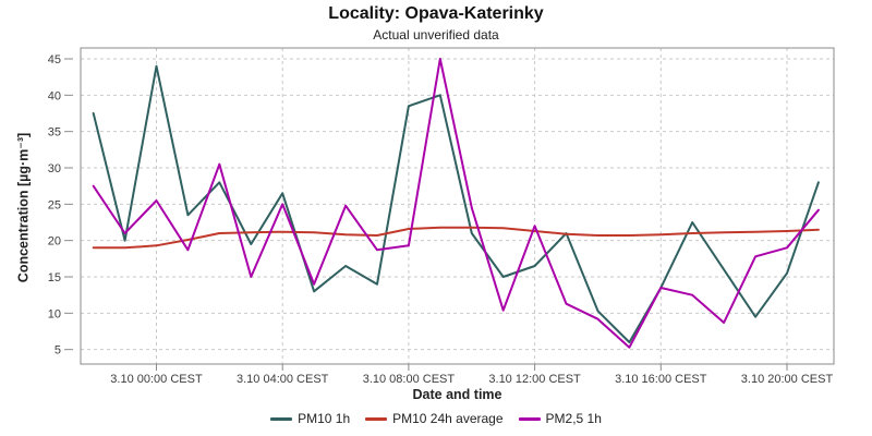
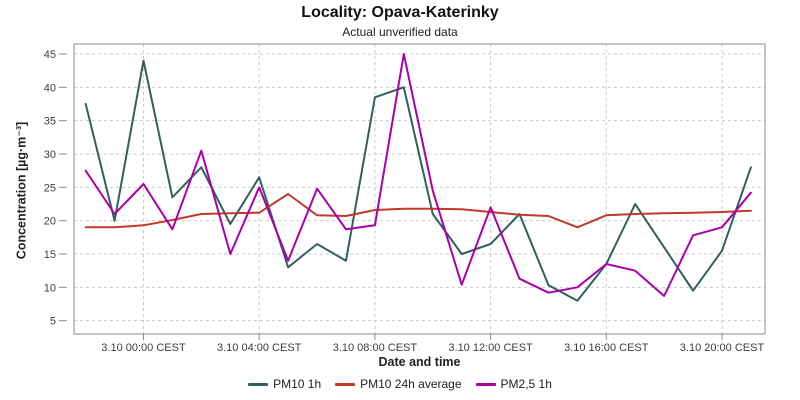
PM10 24h average/5: 21 -> 24
PM10 1h/15: 6 -> 8
PM10 24h average/15: 21 -> 19
PM2,5 1h/15: 5 -> 10
